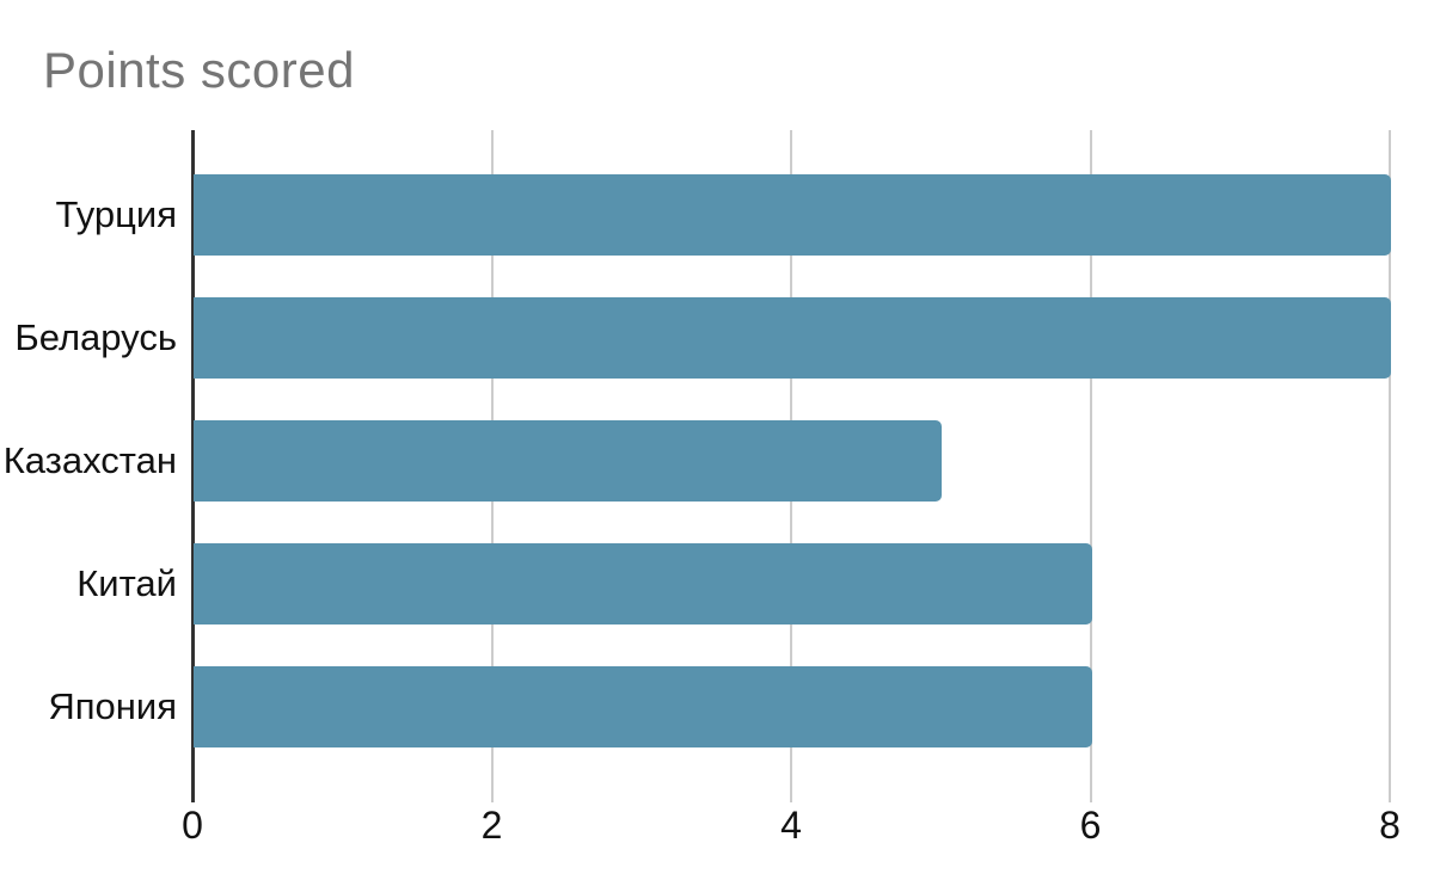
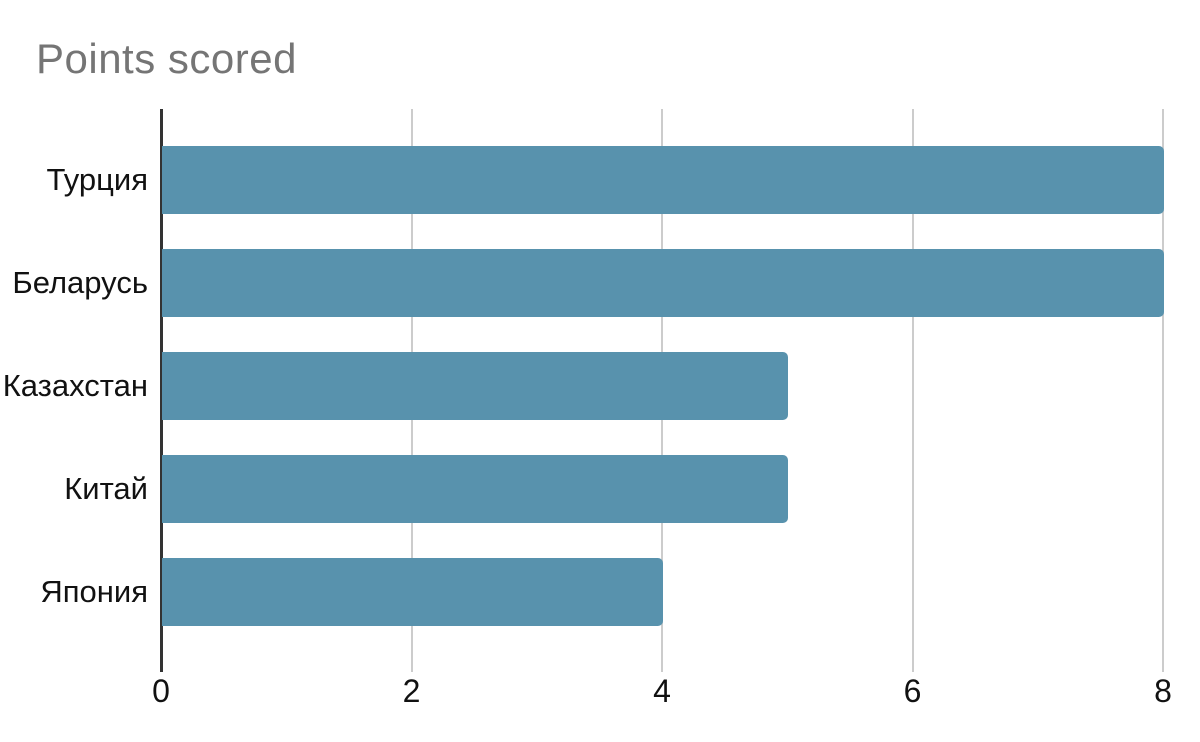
Китай: 6 -> 5
Япония: 6 -> 4
